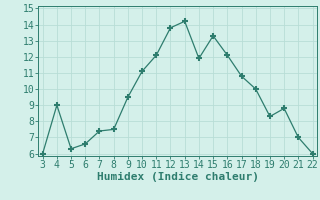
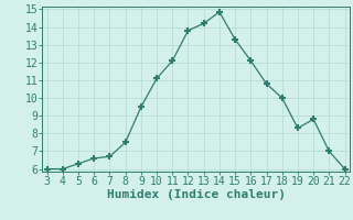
4: 9.0 -> 6.0
7: 7.4 -> 6.7
14: 11.9 -> 14.8
